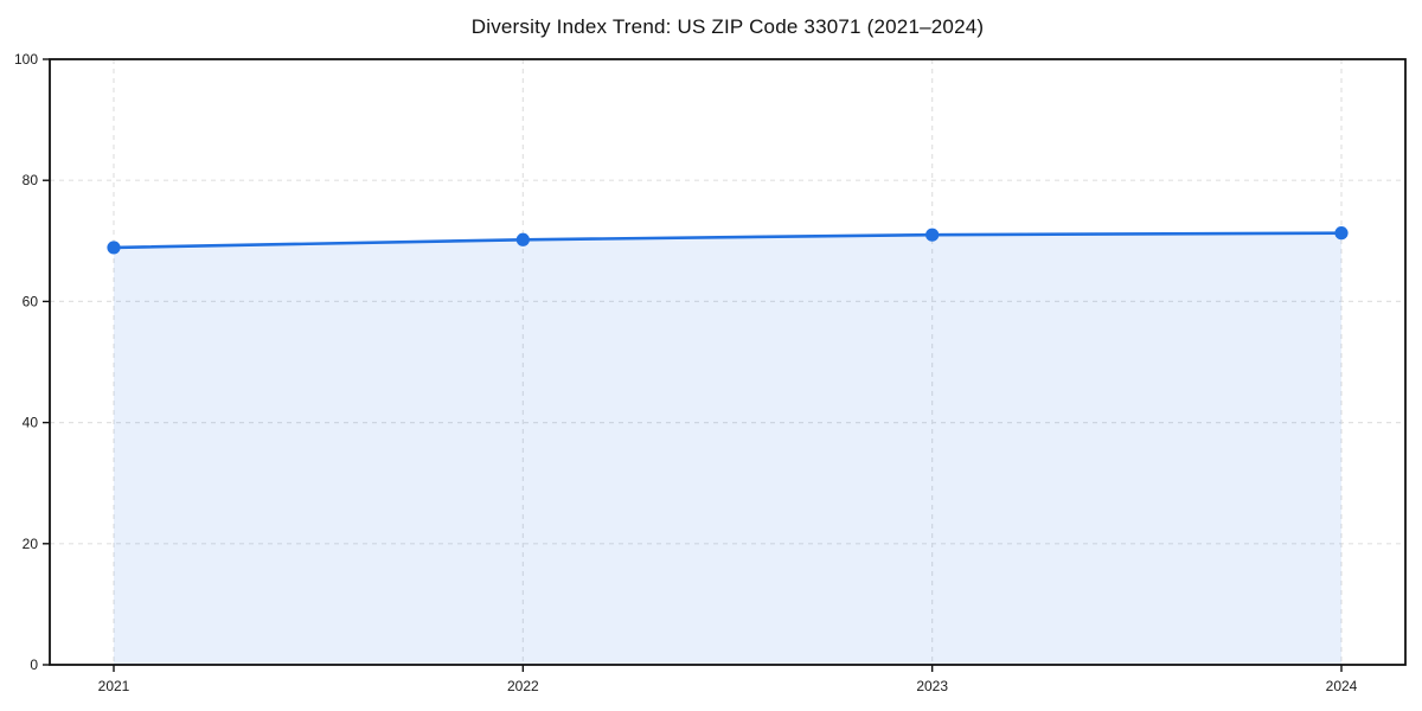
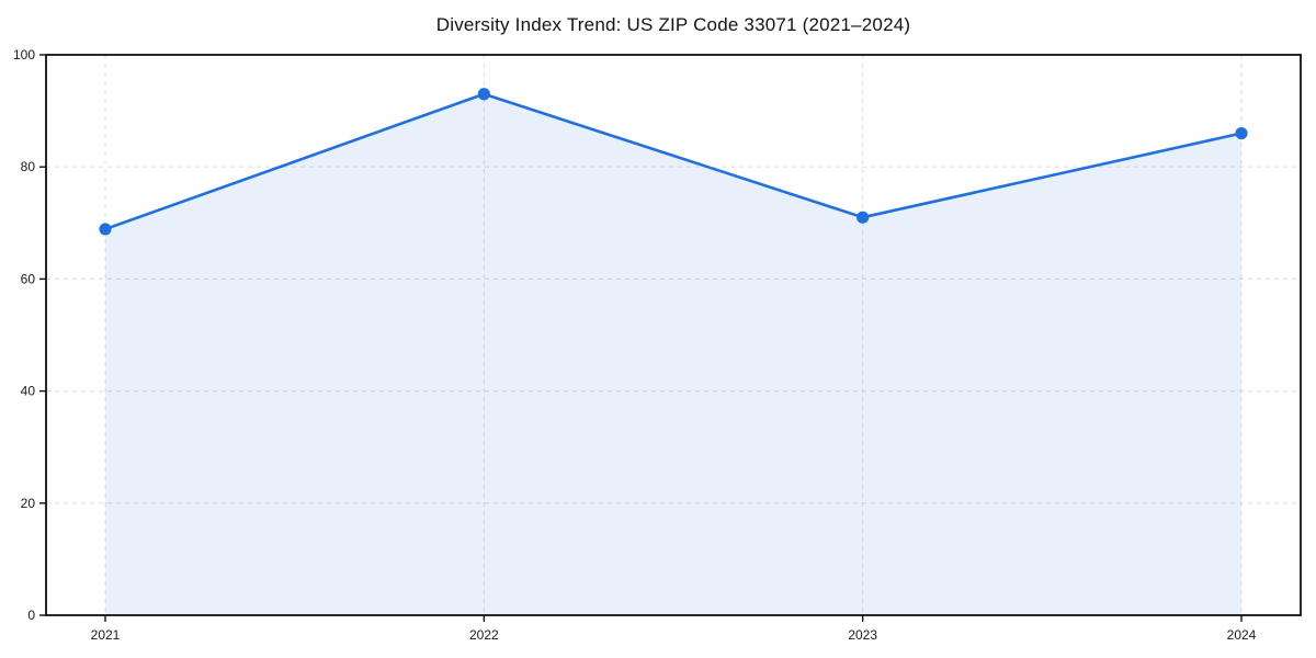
2022: 70 -> 93
2024: 71 -> 86
